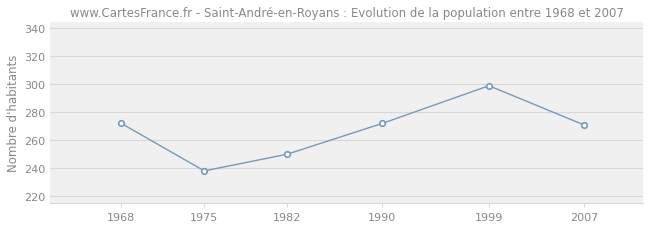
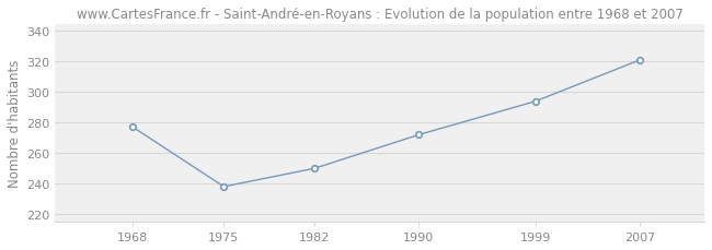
1968: 272 -> 277
1999: 299 -> 294
2007: 271 -> 321
